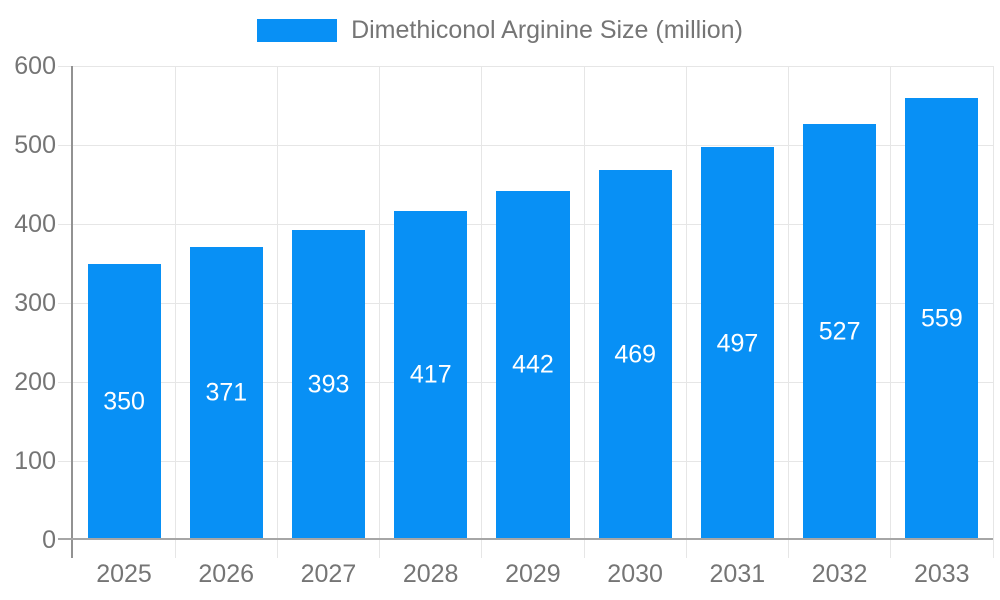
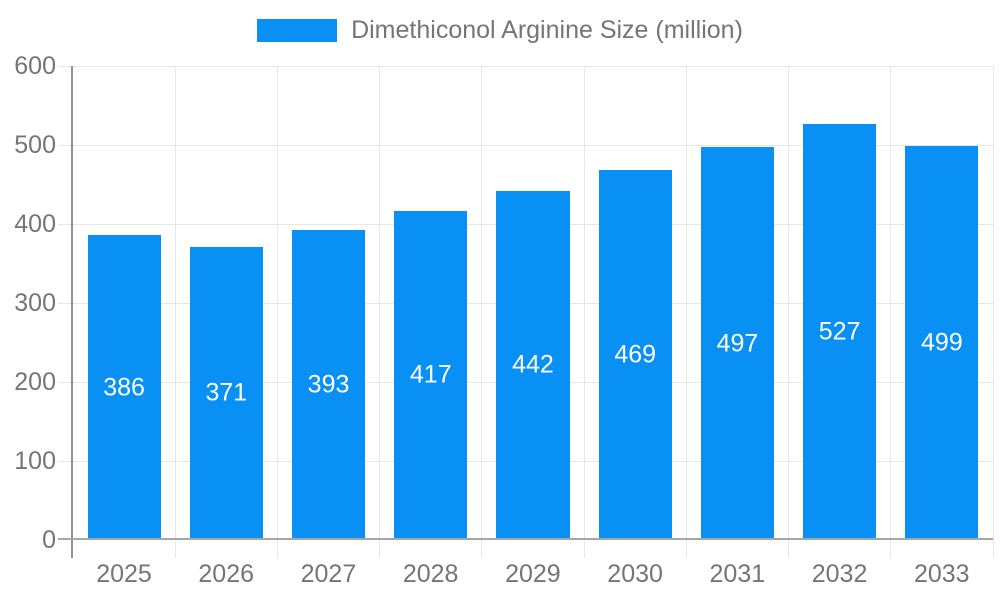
2025: 350 -> 386
2033: 559 -> 499
